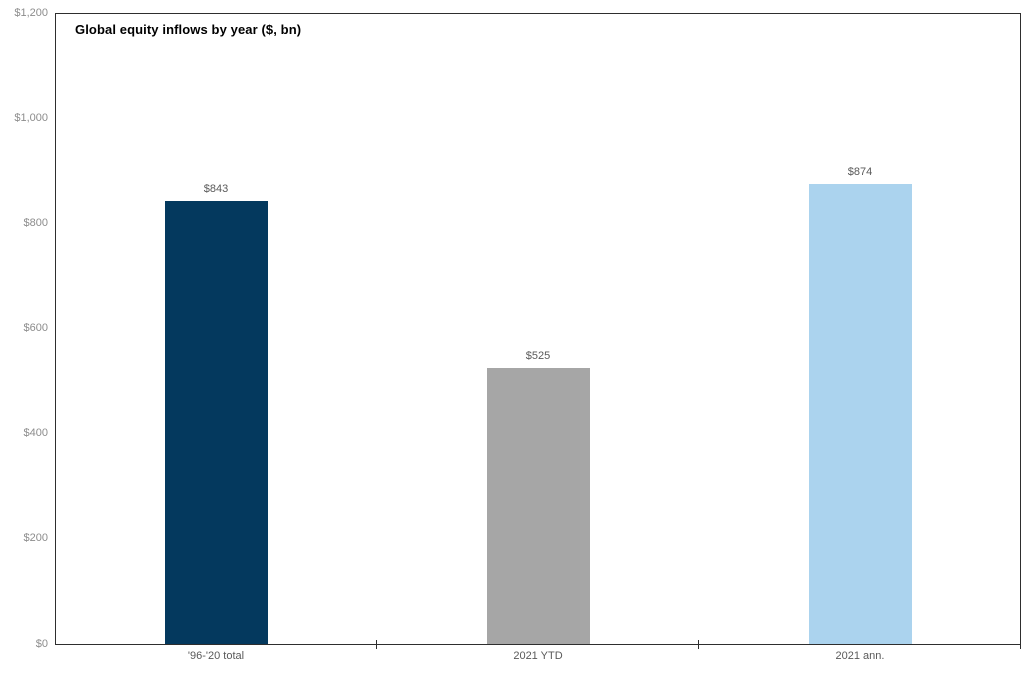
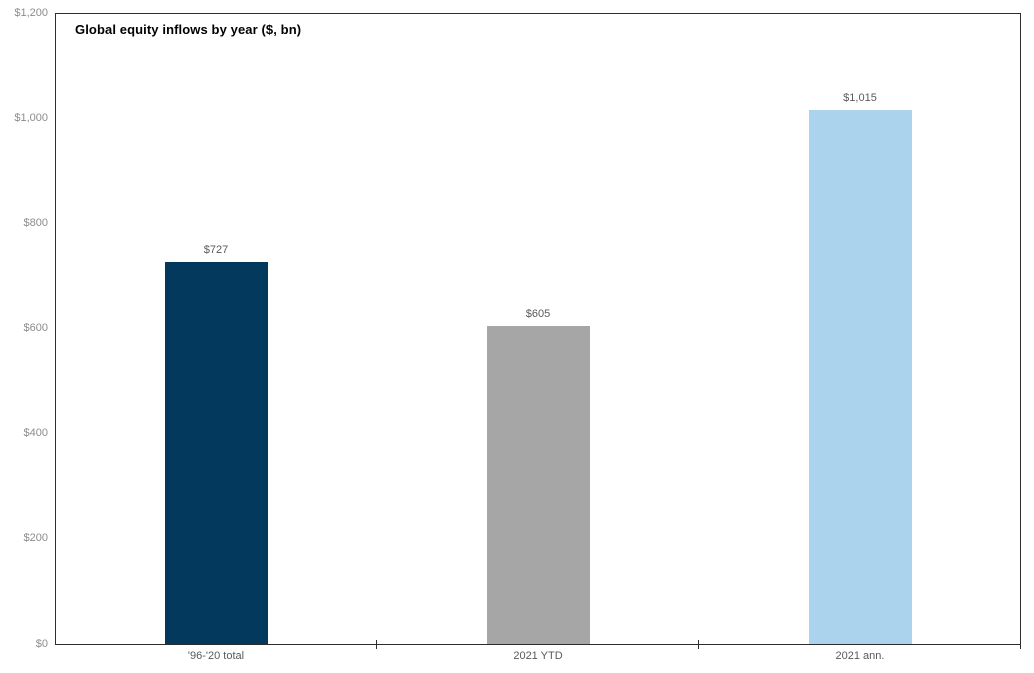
'96-'20 total: $843 -> $727
2021 YTD: $525 -> $605
2021 ann.: $874 -> $1,015
